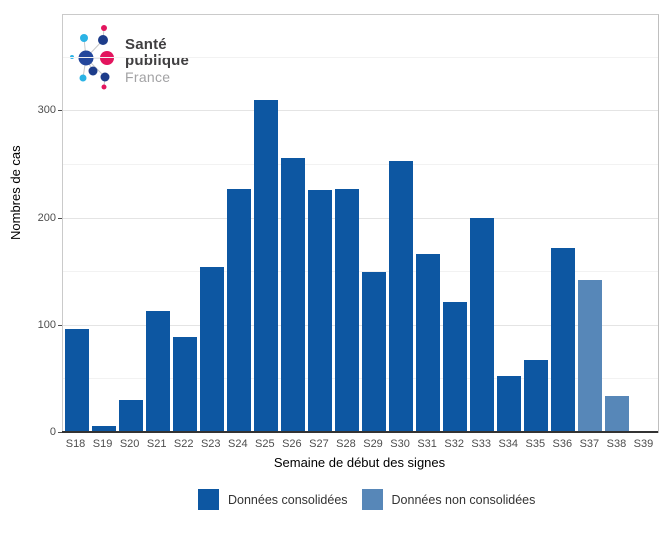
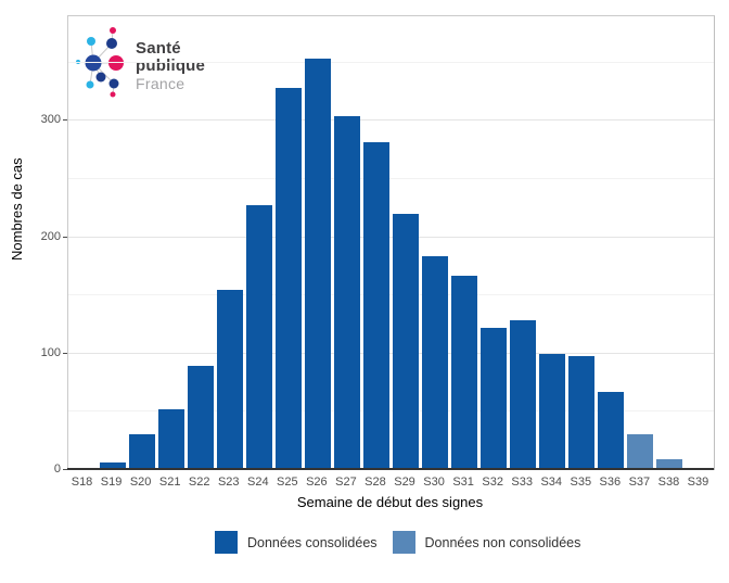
Données consolidées/S18: 97 -> 1
Données consolidées/S21: 114 -> 52
Données consolidées/S25: 311 -> 328
Données consolidées/S26: 257 -> 354
Données consolidées/S27: 227 -> 304
Données consolidées/S28: 228 -> 282
Données consolidées/S29: 150 -> 220
Données consolidées/S30: 254 -> 184
Données consolidées/S33: 201 -> 129
Données consolidées/S34: 53 -> 100
Données consolidées/S35: 68 -> 98
Données consolidées/S36: 173 -> 67
Données non consolidées/S37: 143 -> 31
Données non consolidées/S38: 35 -> 9
